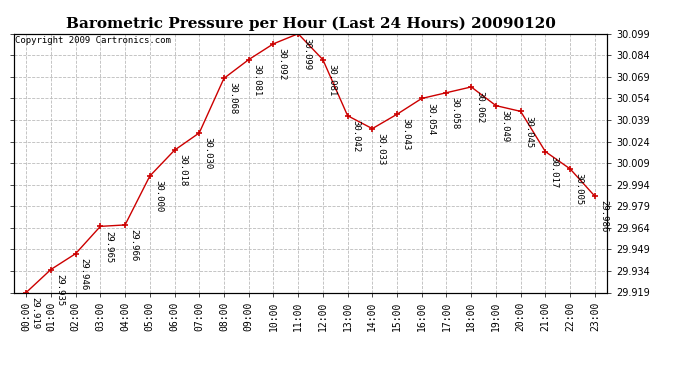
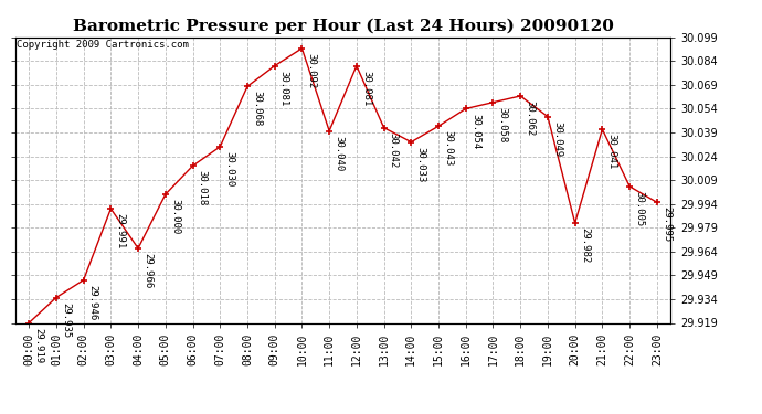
03:00: 29.965 -> 29.991
11:00: 30.099 -> 30.040
20:00: 30.045 -> 29.982
21:00: 30.017 -> 30.041
23:00: 29.986 -> 29.995
